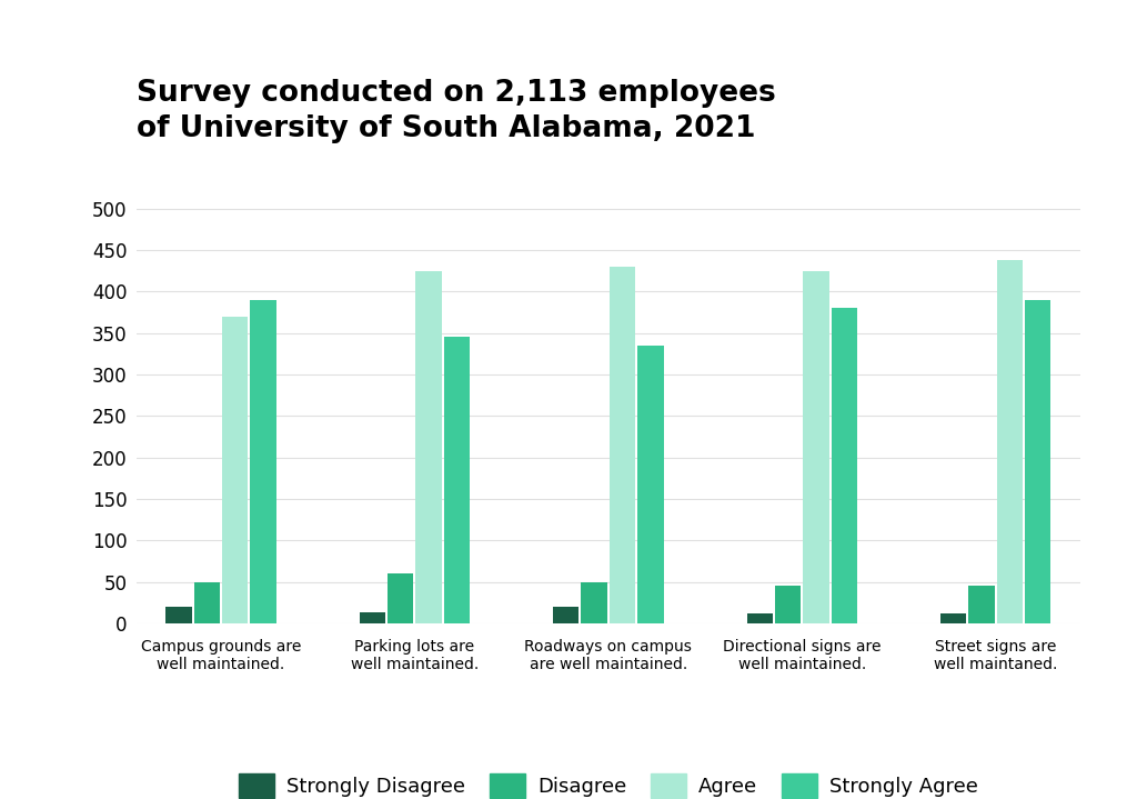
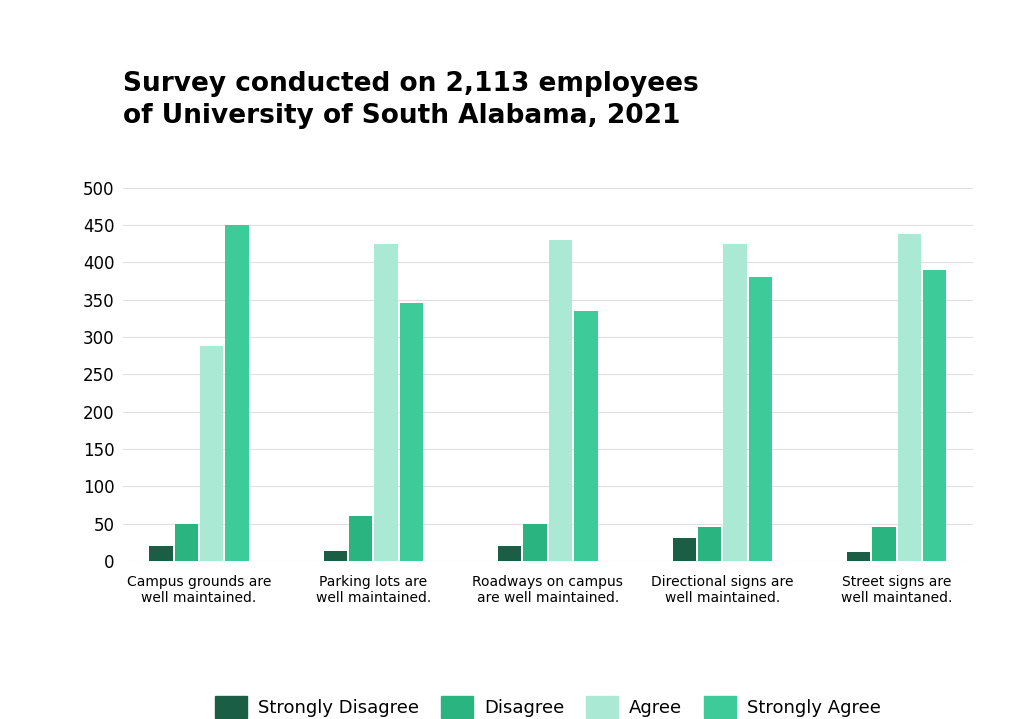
Agree/Campus grounds are well maintained.: 370 -> 288
Strongly Agree/Campus grounds are well maintained.: 390 -> 450
Strongly Disagree/Directional signs are well maintained.: 12 -> 30
